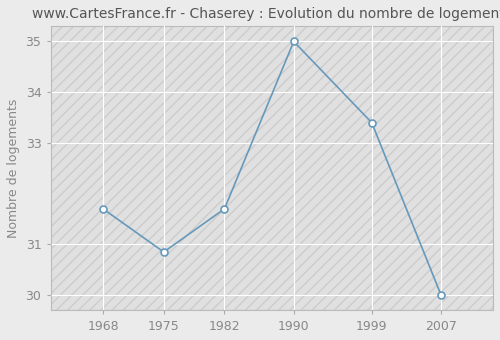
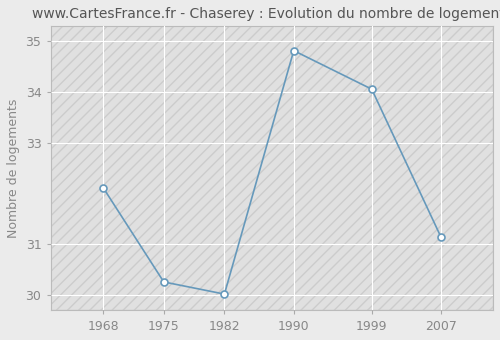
1968: 31.70 -> 32.12
1975: 30.85 -> 30.26
1982: 31.70 -> 30.02
1990: 35.00 -> 34.82
1999: 33.40 -> 34.06
2007: 30.00 -> 31.14
